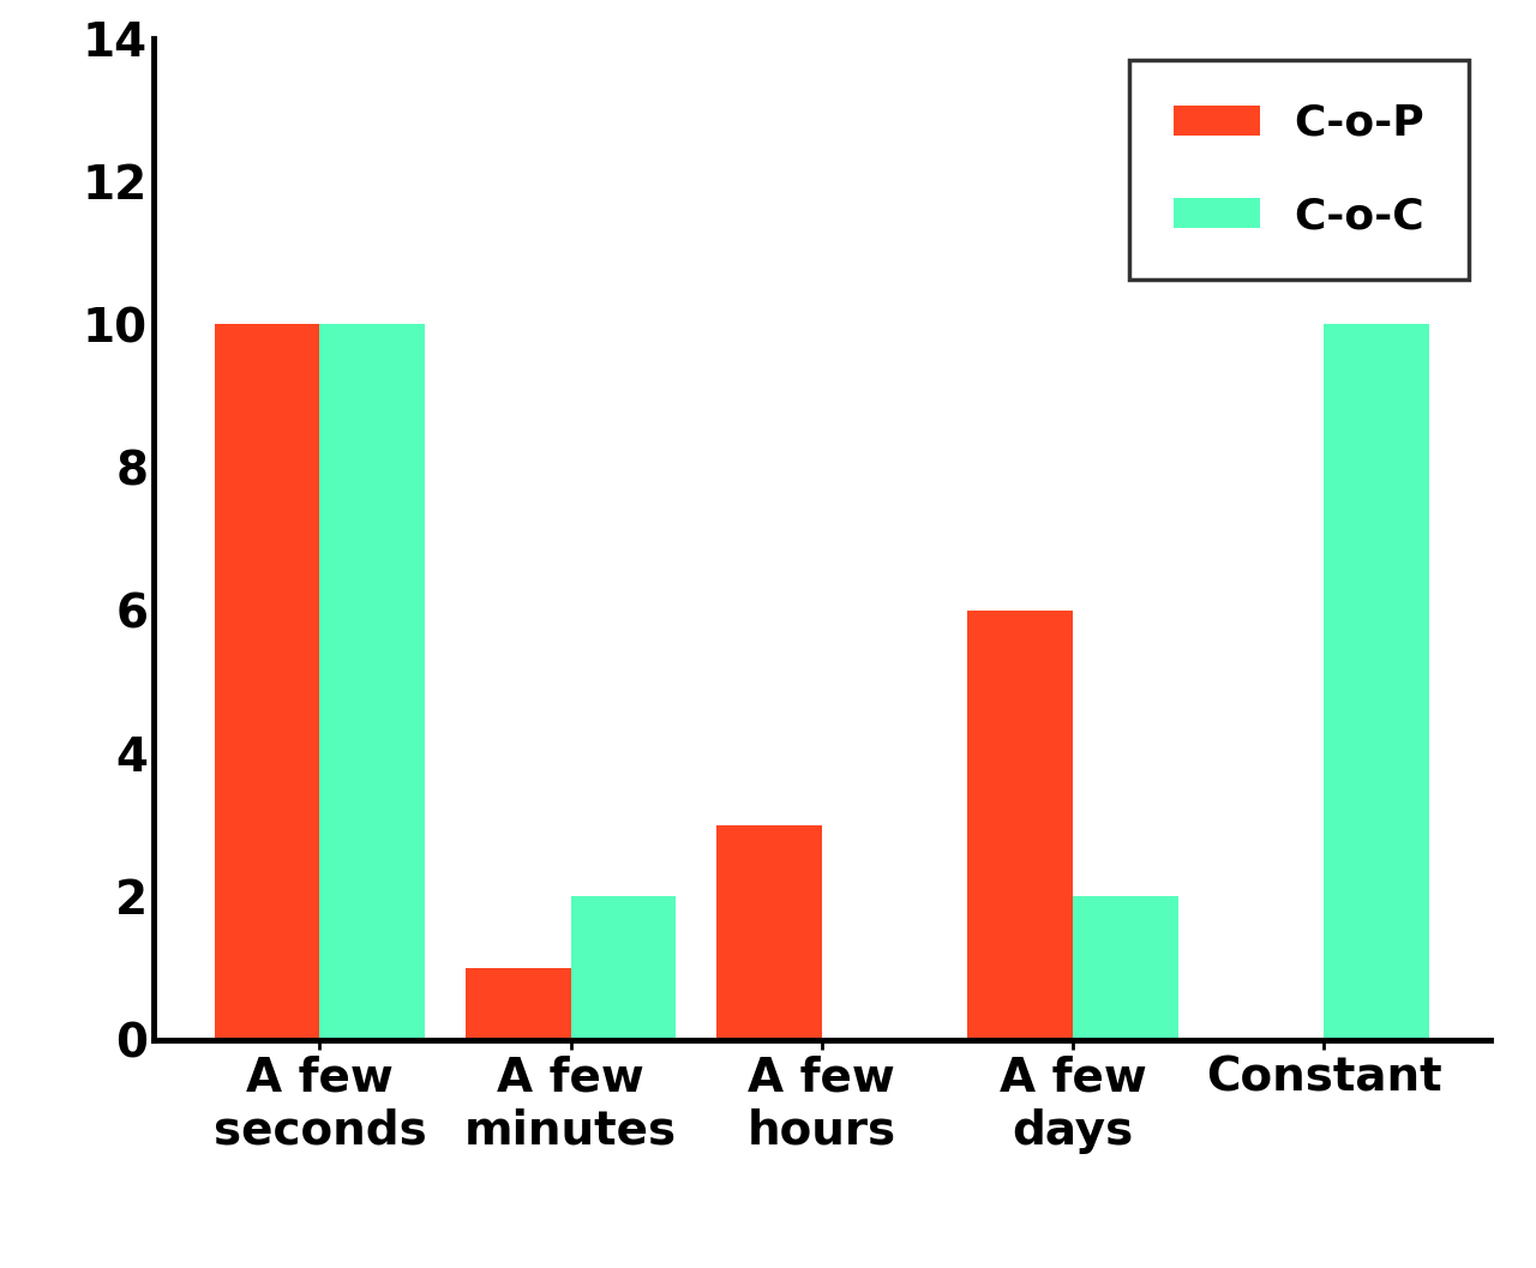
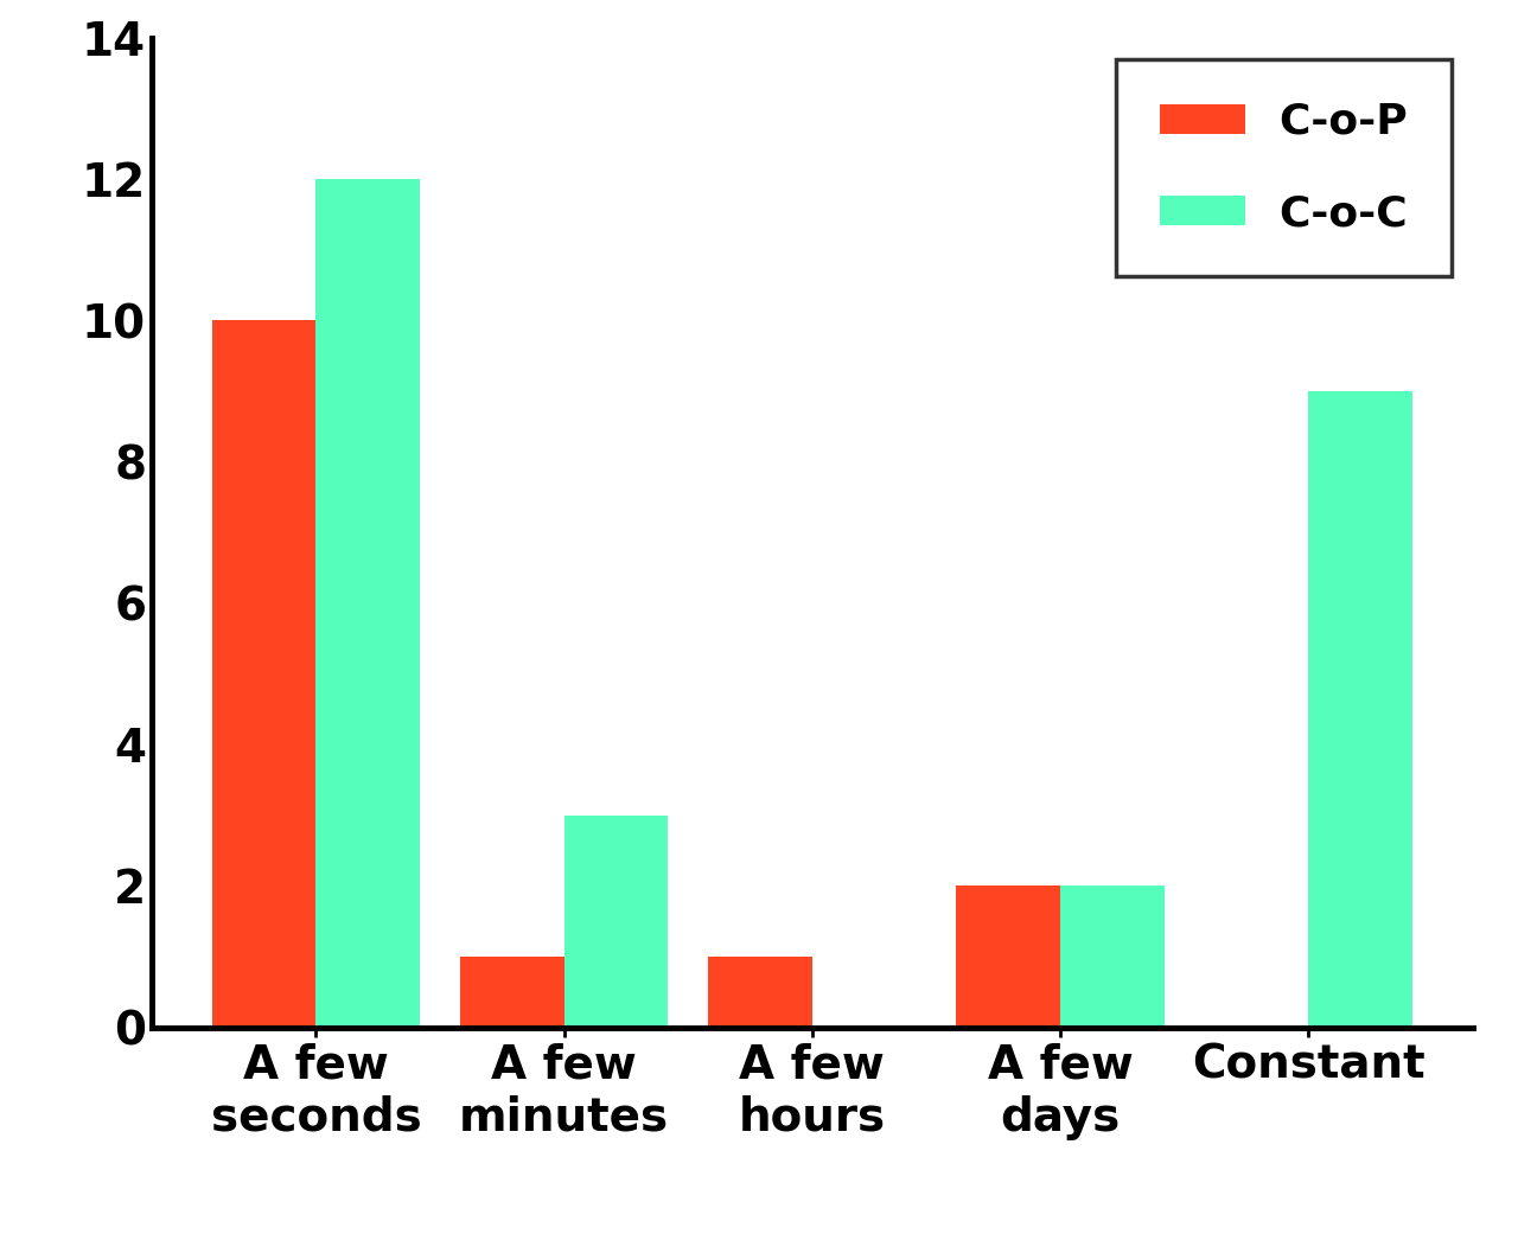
C-o-C/A few seconds: 10 -> 12
C-o-C/A few minutes: 2 -> 3
C-o-P/A few hours: 3 -> 1
C-o-P/A few days: 6 -> 2
C-o-C/Constant: 10 -> 9
